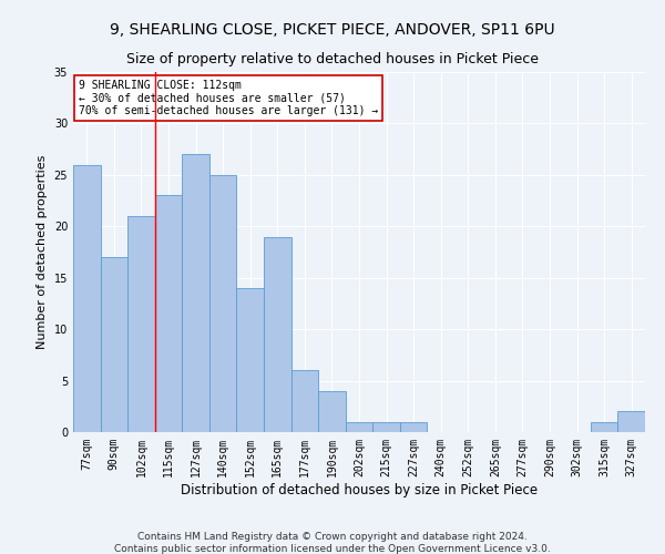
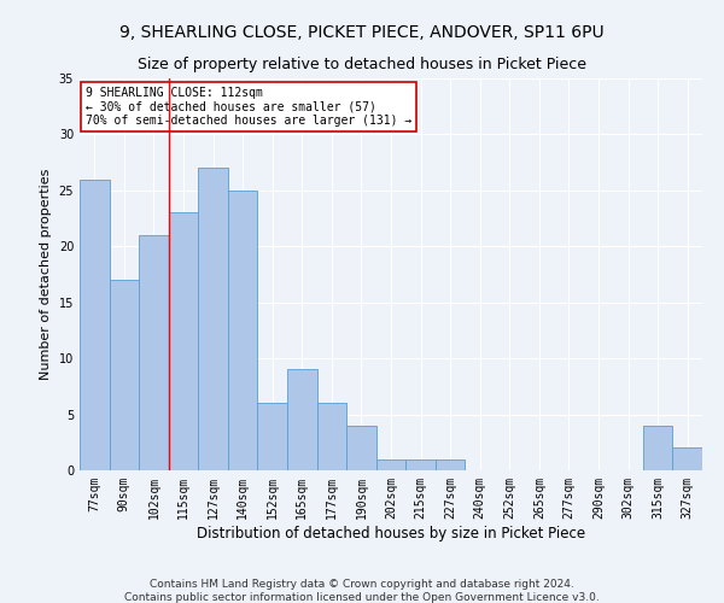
152sqm: 14 -> 6
165sqm: 19 -> 9
315sqm: 1 -> 4
